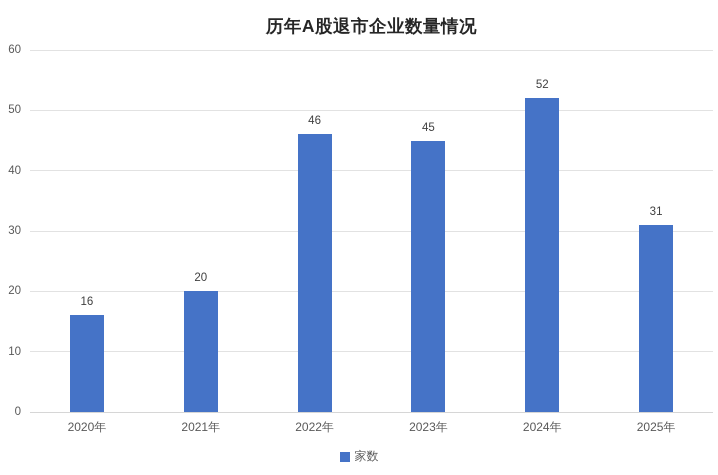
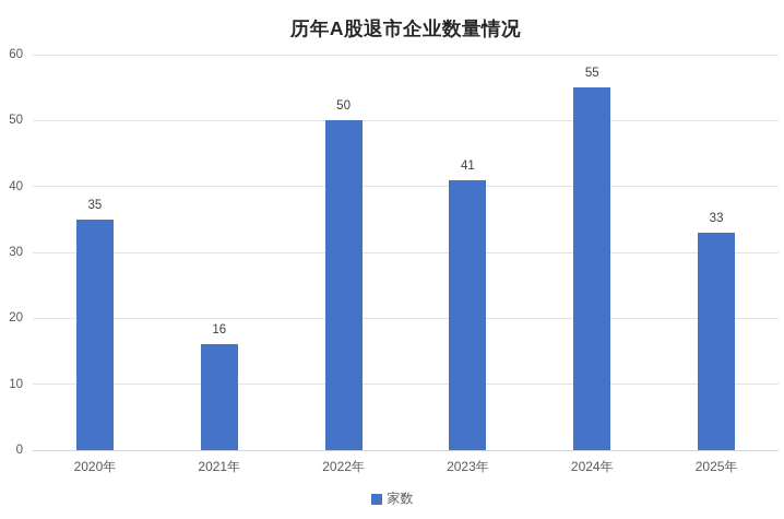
2020年: 16 -> 35
2021年: 20 -> 16
2022年: 46 -> 50
2023年: 45 -> 41
2024年: 52 -> 55
2025年: 31 -> 33
